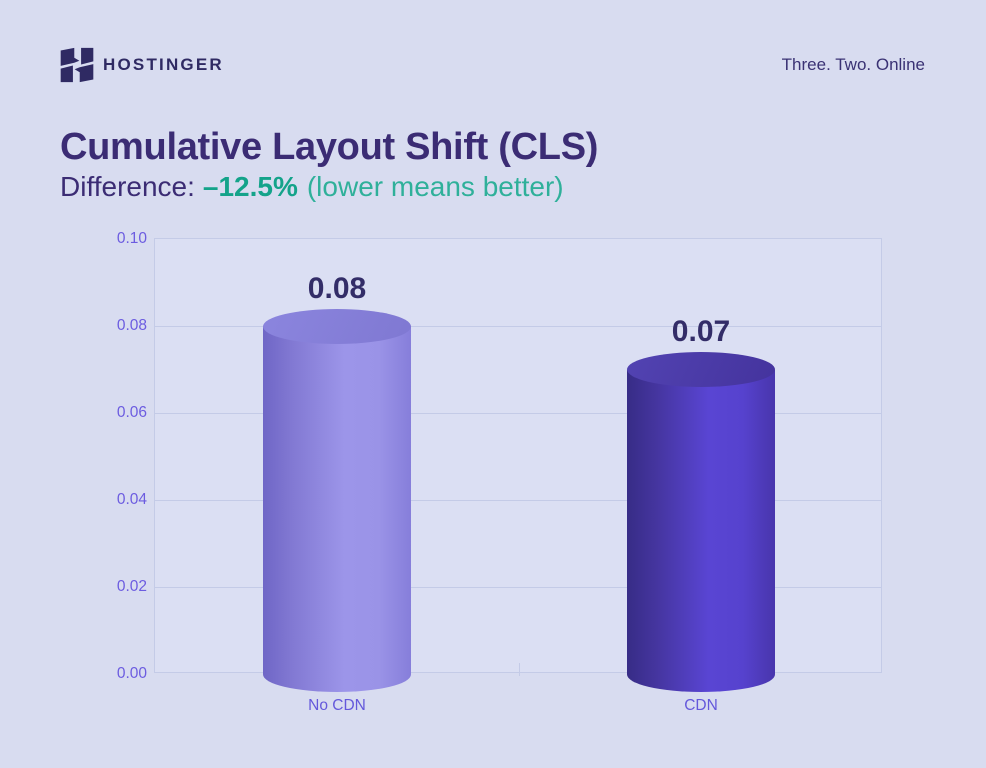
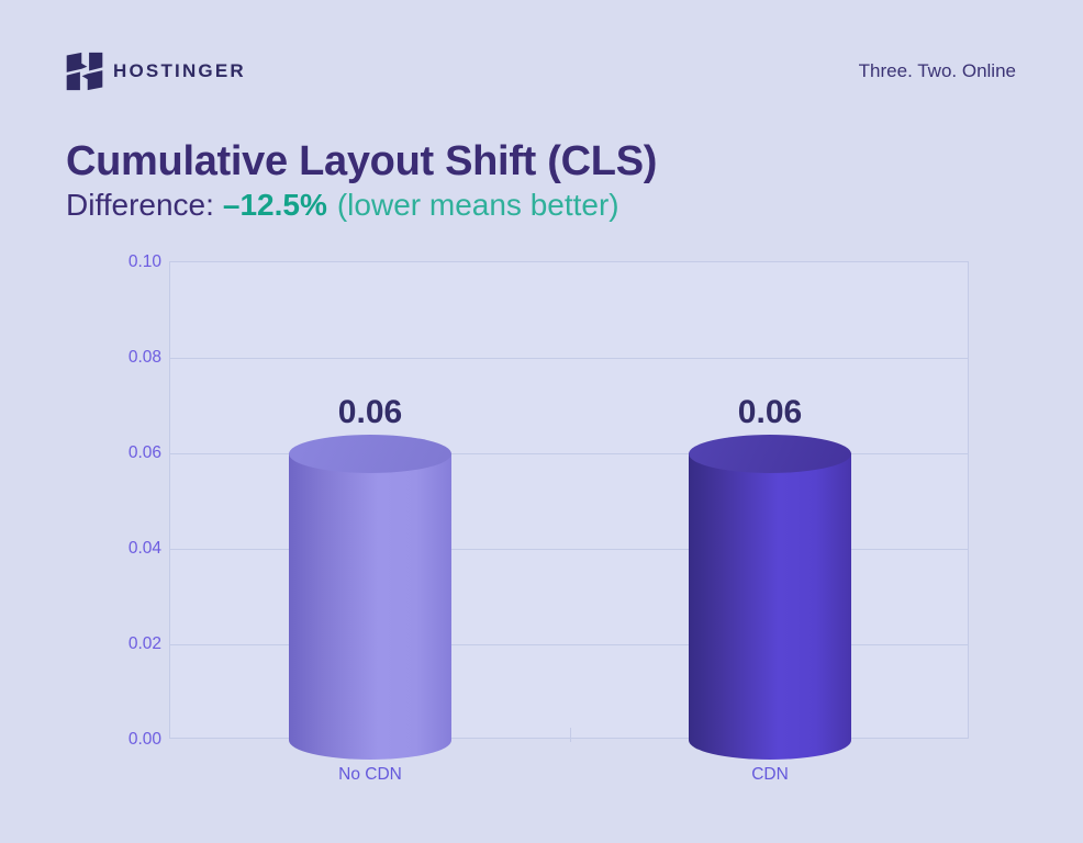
No CDN: 0.08 -> 0.06
CDN: 0.07 -> 0.06
